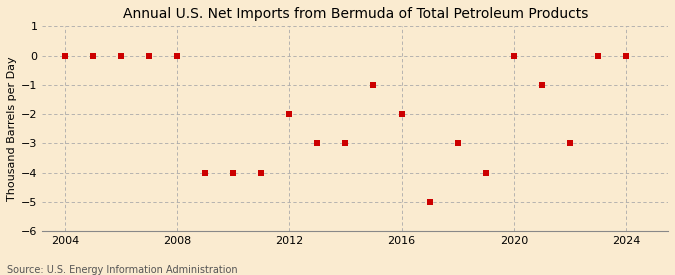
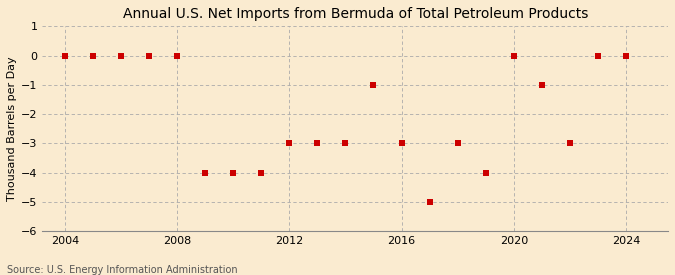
2012: -2 -> -3
2016: -2 -> -3
